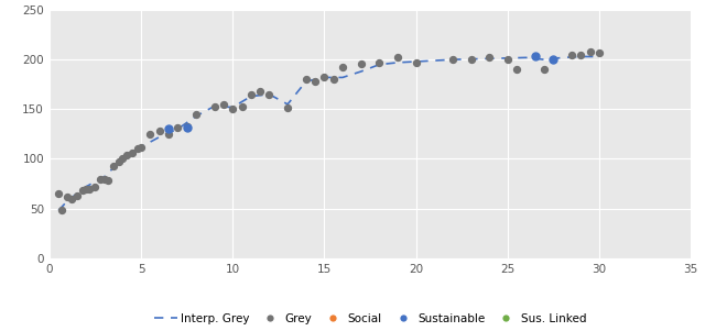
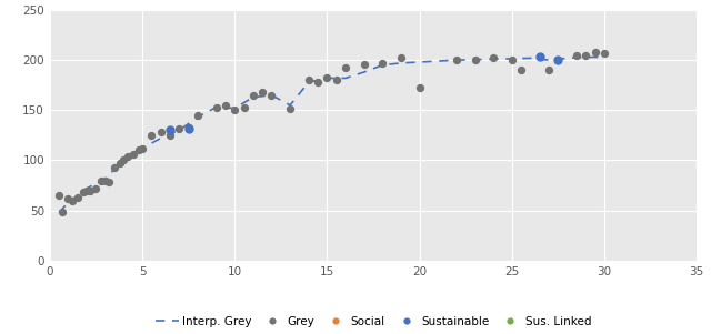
Grey/20: 197 -> 172
